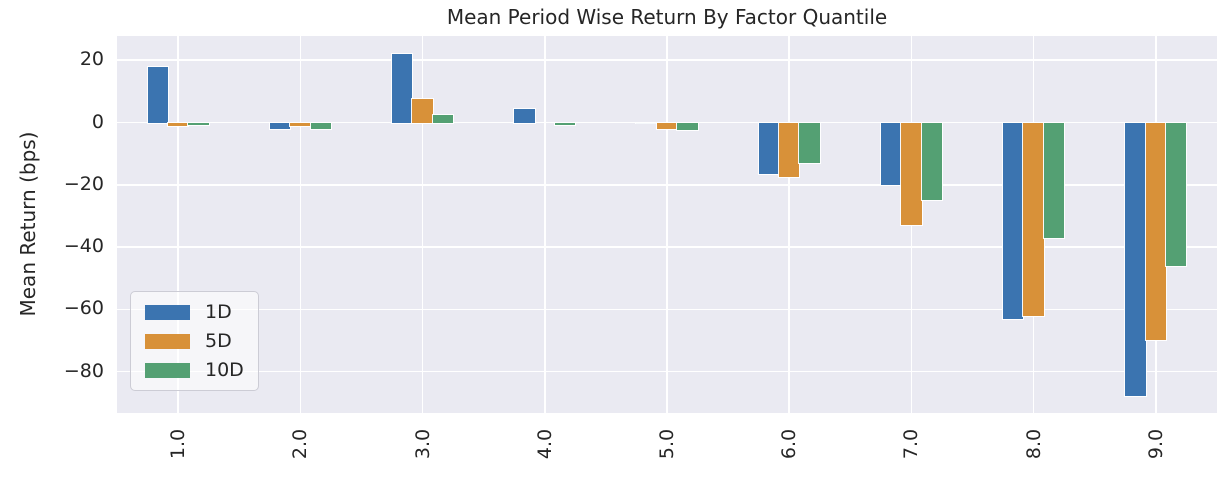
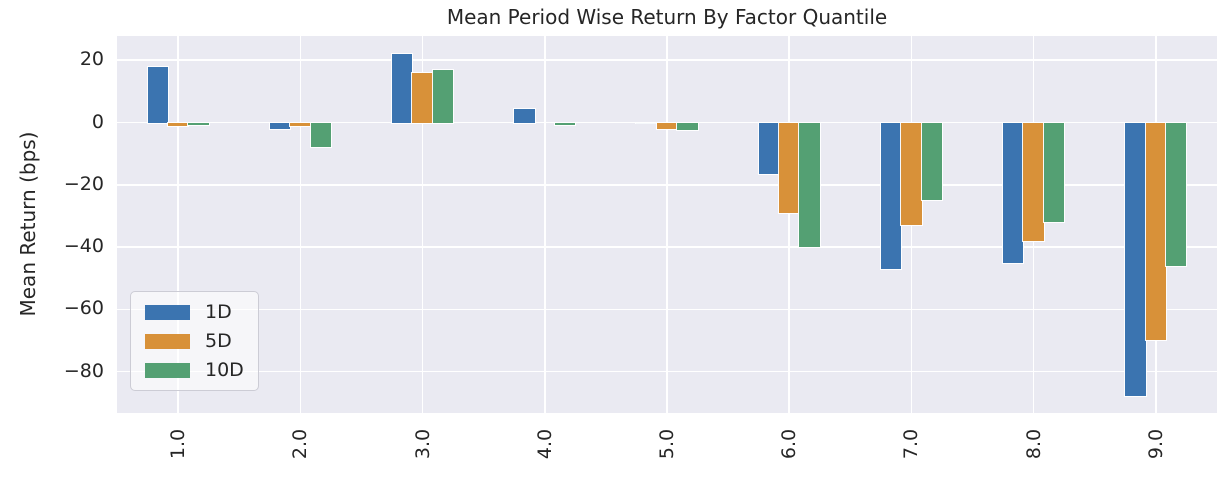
10D/2.0: -2 -> -8
5D/3.0: 8 -> 16
10D/3.0: 2 -> 17
5D/6.0: -18 -> -29
10D/6.0: -13 -> -40
1D/7.0: -20 -> -47
1D/8.0: -63 -> -45
5D/8.0: -62 -> -38
10D/8.0: -37 -> -32
